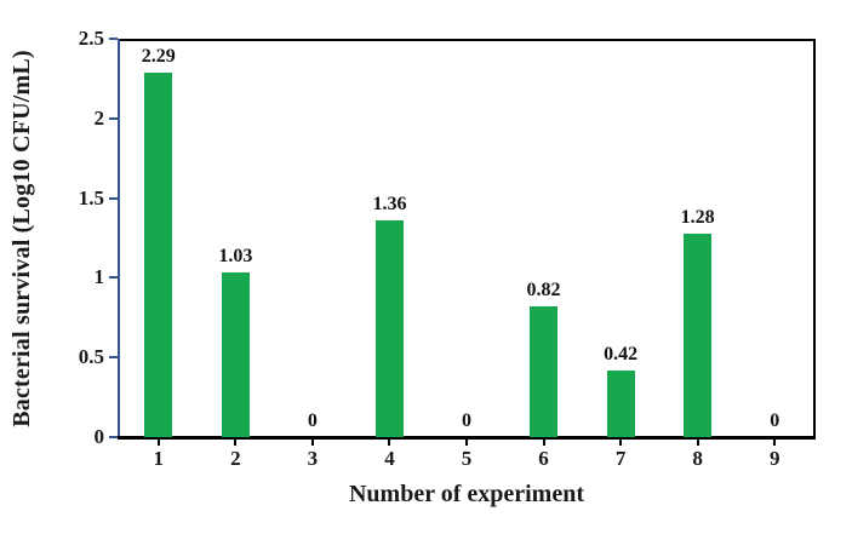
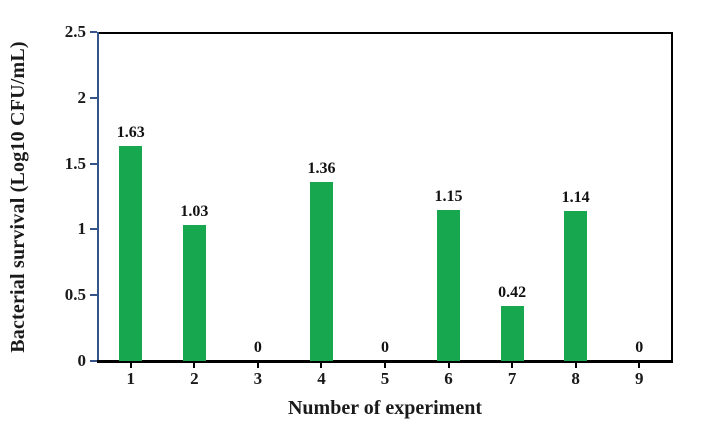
1: 2.29 -> 1.63
6: 0.82 -> 1.15
8: 1.28 -> 1.14
